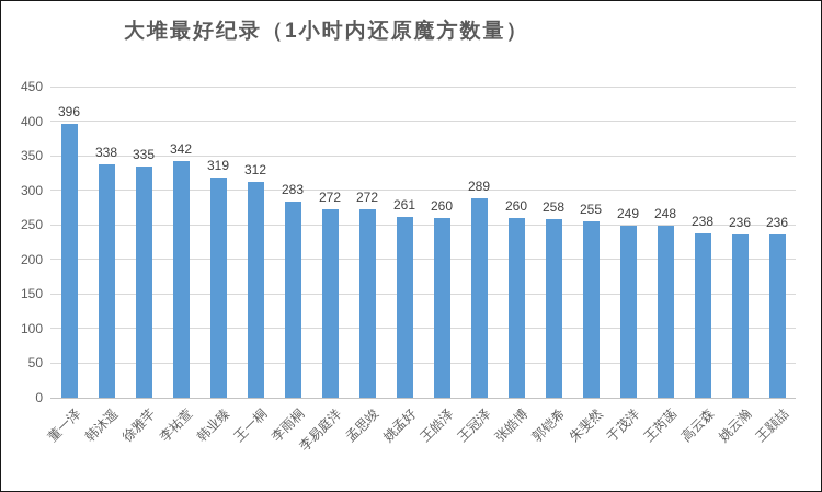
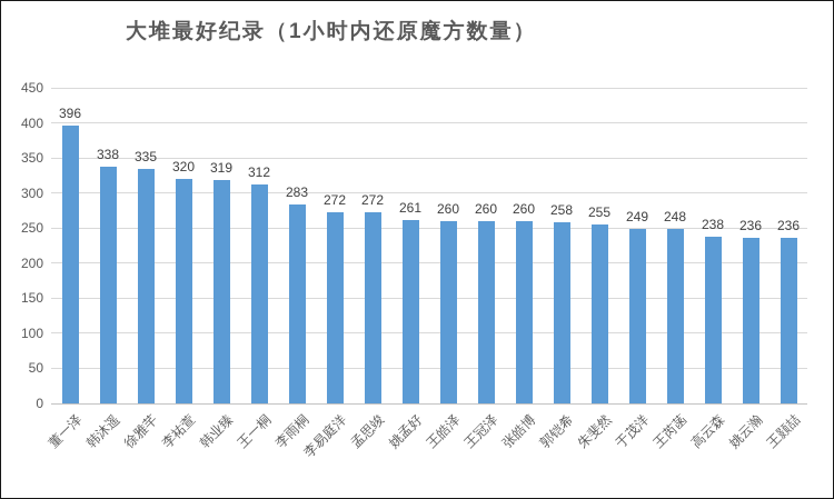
李祐萱: 342 -> 320
王冠泽: 289 -> 260
